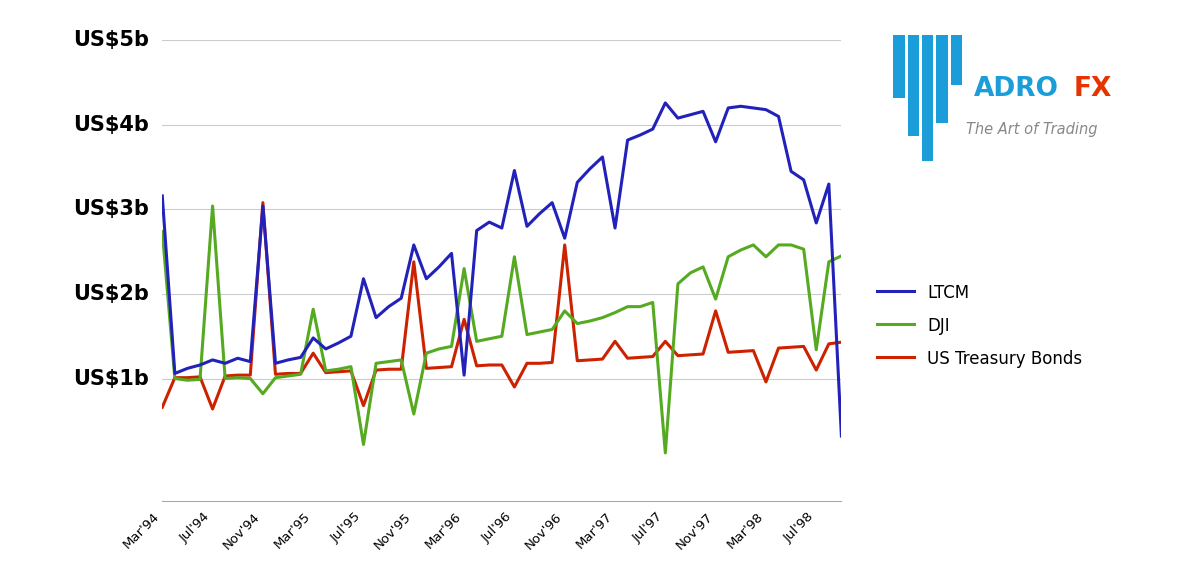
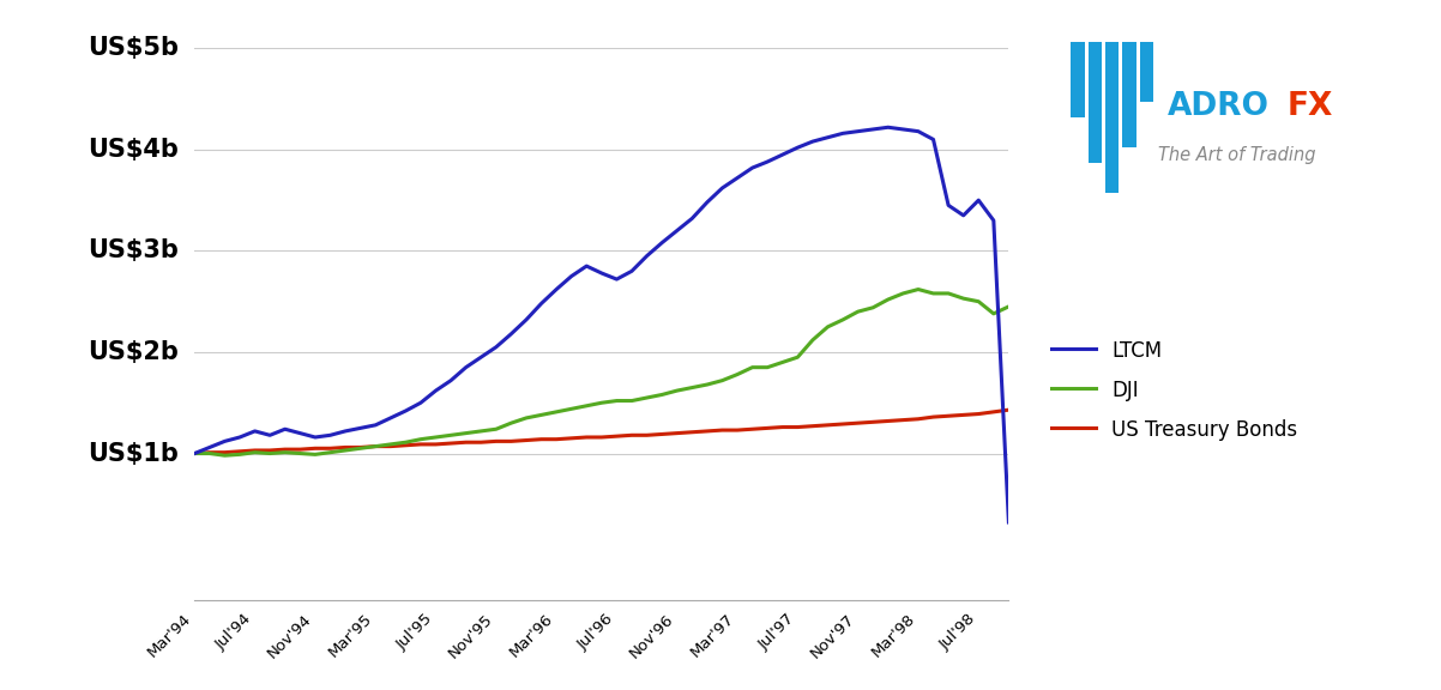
LTCM/Mar'94: US$3.16b -> US$1.00b
DJI/Mar'94: US$2.74b -> US$1.00b
US Treasury Bonds/Mar'94: US$0.66b -> US$1.00b
DJI/Jul'94: US$3.04b -> US$1.01b
US Treasury Bonds/Jul'94: US$0.64b -> US$1.03b
LTCM/Nov'94: US$3.04b -> US$1.16b
DJI/Nov'94: US$0.82b -> US$0.99b
US Treasury Bonds/Nov'94: US$3.08b -> US$1.05b
LTCM/Mar'95: US$1.48b -> US$1.28b
DJI/Mar'95: US$1.82b -> US$1.07b
US Treasury Bonds/Mar'95: US$1.30b -> US$1.07b
LTCM/Jul'95: US$2.18b -> US$1.62b
DJI/Jul'95: US$0.22b -> US$1.16b
US Treasury Bonds/Jul'95: US$0.68b -> US$1.09b
LTCM/Nov'95: US$2.58b -> US$2.05b
DJI/Nov'95: US$0.58b -> US$1.24b
US Treasury Bonds/Nov'95: US$2.38b -> US$1.12b
LTCM/Mar'96: US$1.04b -> US$2.62b
DJI/Mar'96: US$2.30b -> US$1.41b
US Treasury Bonds/Mar'96: US$1.70b -> US$1.14b
LTCM/Jul'96: US$3.46b -> US$2.72b
DJI/Jul'96: US$2.44b -> US$1.52b
US Treasury Bonds/Jul'96: US$0.90b -> US$1.17b
LTCM/Nov'96: US$2.66b -> US$3.20b
DJI/Nov'96: US$1.80b -> US$1.62b
US Treasury Bonds/Nov'96: US$2.58b -> US$1.20b
LTCM/Mar'97: US$2.78b -> US$3.72b
US Treasury Bonds/Mar'97: US$1.44b -> US$1.23b
LTCM/Jul'97: US$4.26b -> US$4.02b
DJI/Jul'97: US$0.12b -> US$1.95b
US Treasury Bonds/Jul'97: US$1.44b -> US$1.26b
LTCM/Nov'97: US$3.80b -> US$4.18b
DJI/Nov'97: US$1.94b -> US$2.40b
US Treasury Bonds/Nov'97: US$1.80b -> US$1.30b
DJI/Mar'98: US$2.44b -> US$2.62b
US Treasury Bonds/Mar'98: US$0.96b -> US$1.34b
LTCM/Jul'98: US$2.84b -> US$3.50b
DJI/Jul'98: US$1.34b -> US$2.50b
US Treasury Bonds/Jul'98: US$1.10b -> US$1.39b
